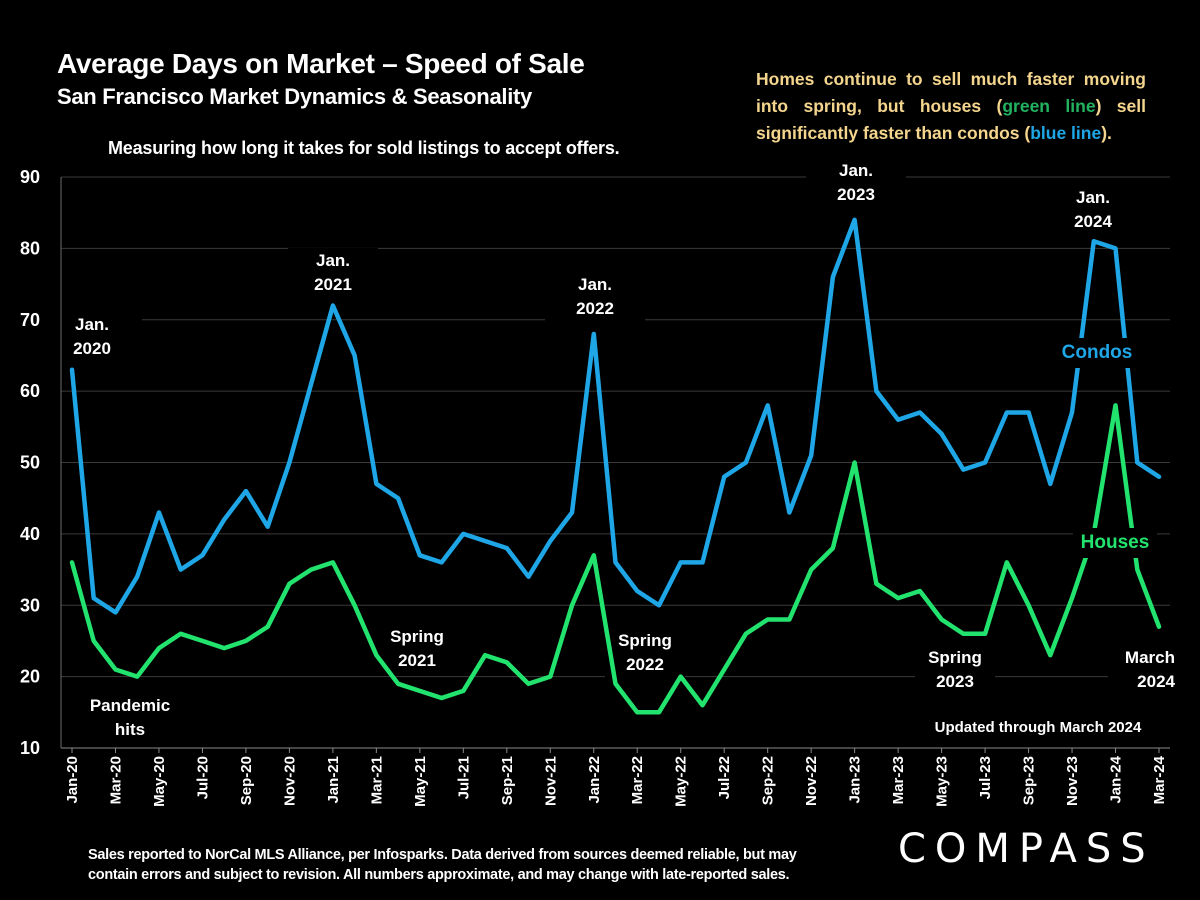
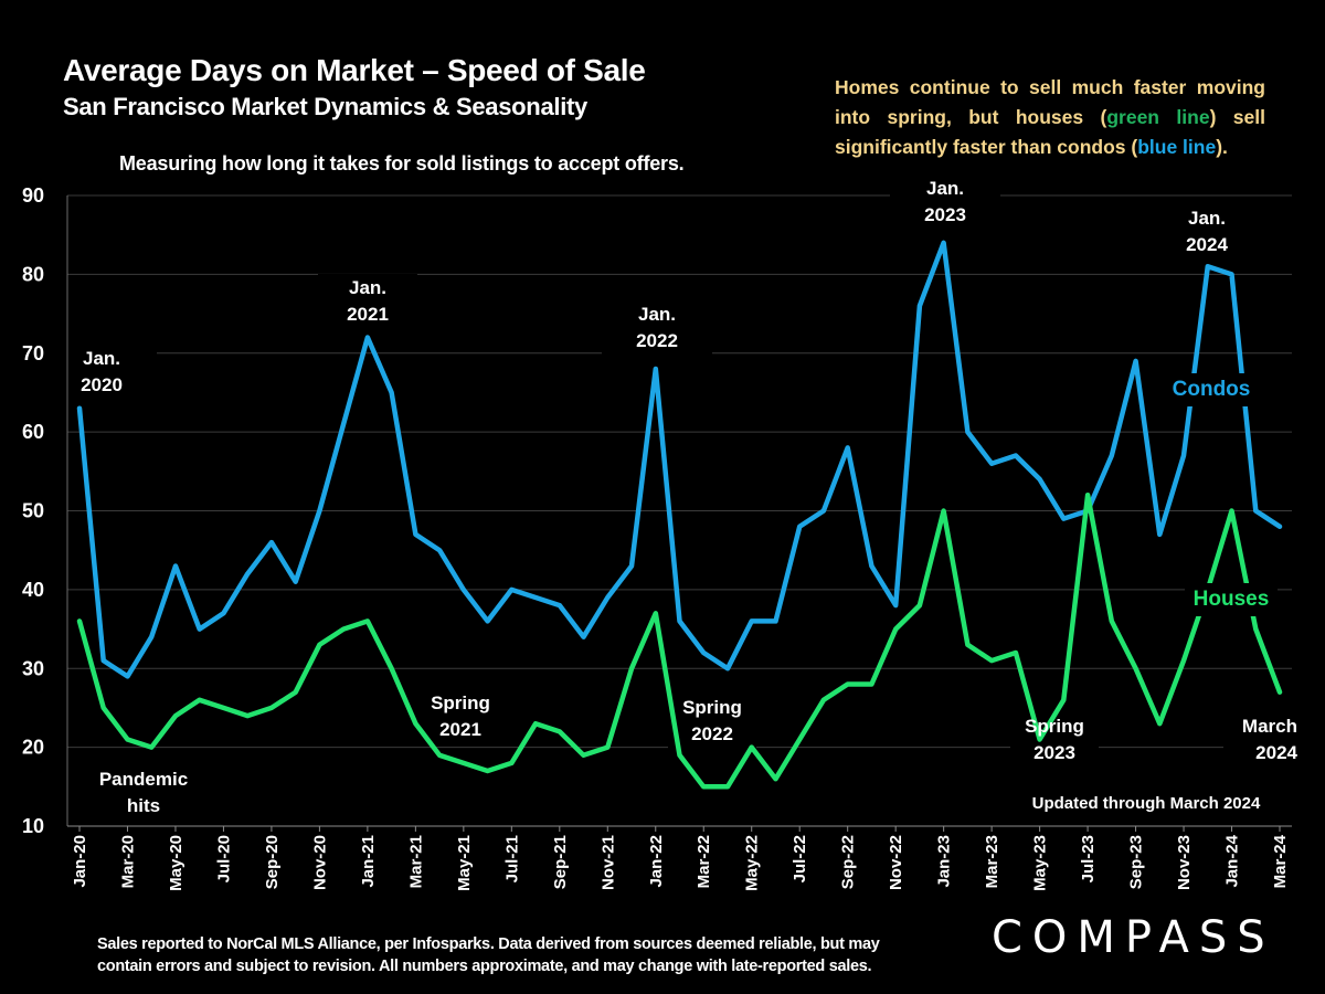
Condos/May-21: 37 -> 40
Condos/Nov-22: 51 -> 38
Houses/May-23: 28 -> 21
Houses/Jul-23: 26 -> 52
Condos/Sep-23: 57 -> 69
Houses/Jan-24: 58 -> 50
